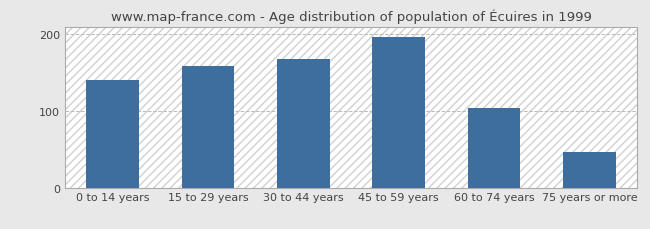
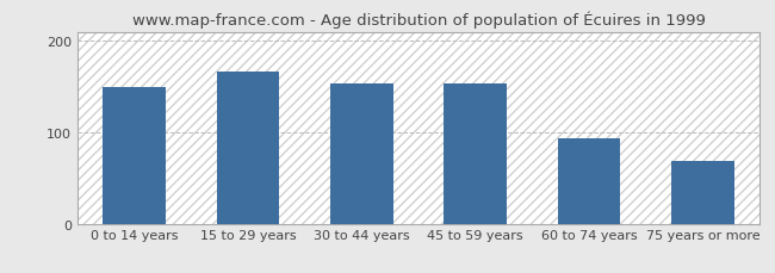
0 to 14 years: 140 -> 150
15 to 29 years: 158 -> 166
30 to 44 years: 168 -> 154
45 to 59 years: 197 -> 154
60 to 74 years: 104 -> 94
75 years or more: 46 -> 68
